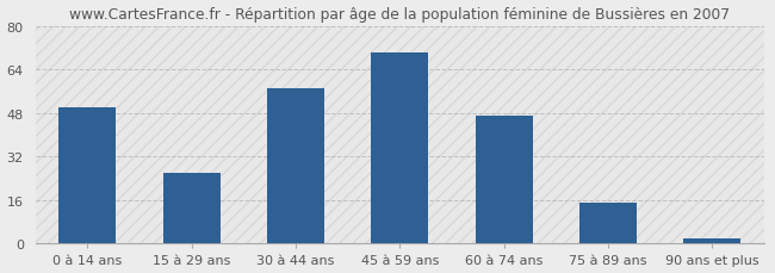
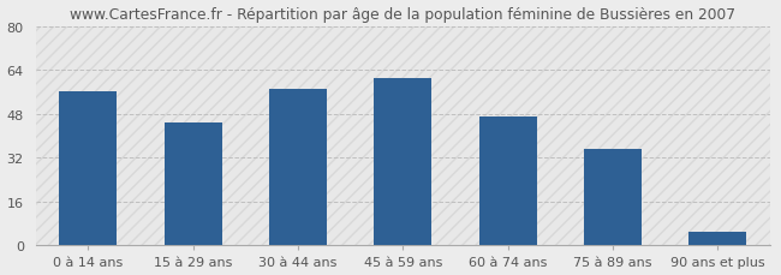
0 à 14 ans: 50 -> 56
15 à 29 ans: 26 -> 45
45 à 59 ans: 70 -> 61
75 à 89 ans: 15 -> 35
90 ans et plus: 2 -> 5
